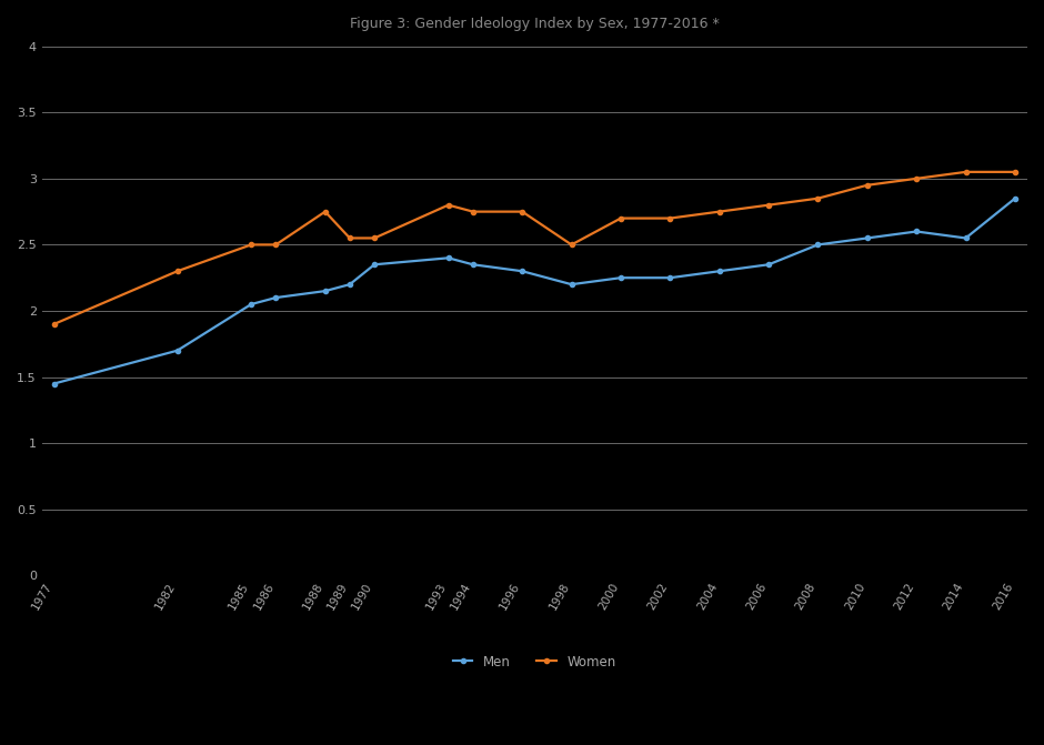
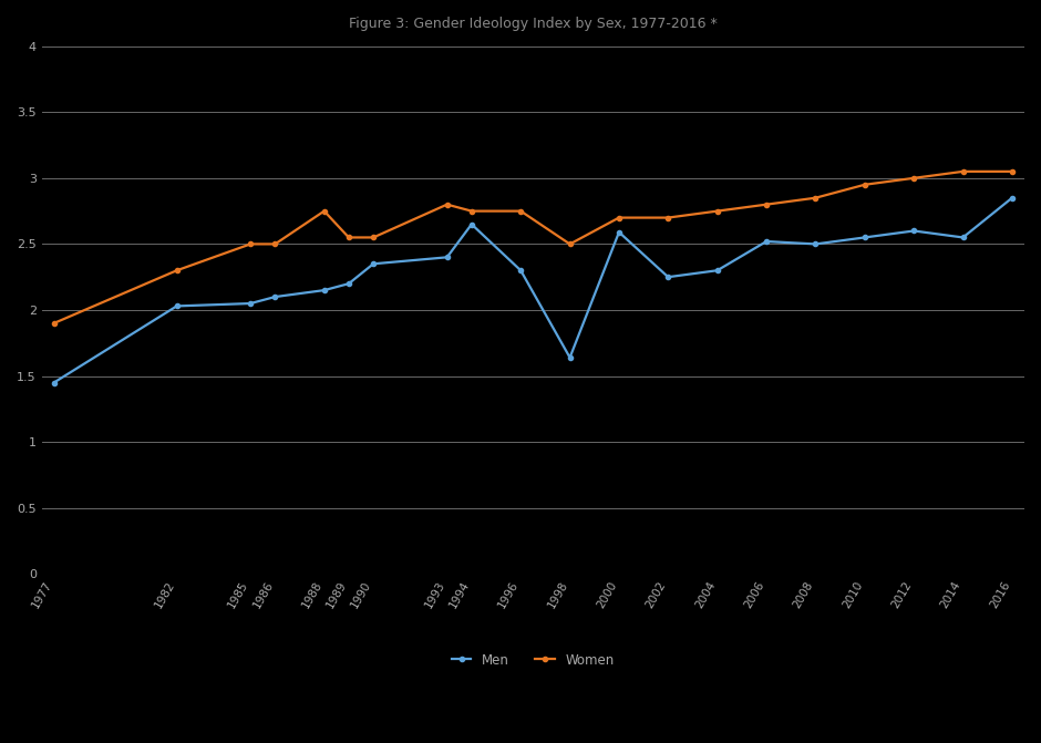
Men/1982: 1.70 -> 2.03
Men/1994: 2.35 -> 2.65
Men/1998: 2.20 -> 1.64
Men/2000: 2.25 -> 2.59
Men/2006: 2.35 -> 2.52
